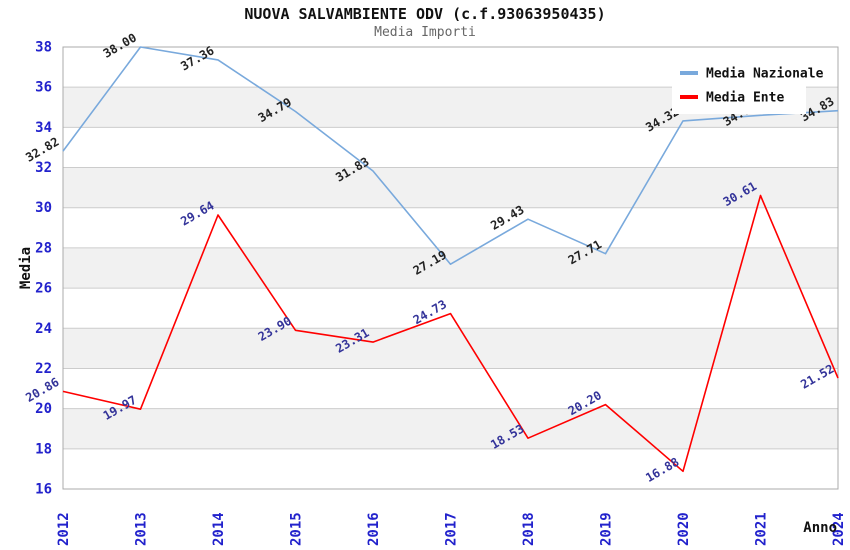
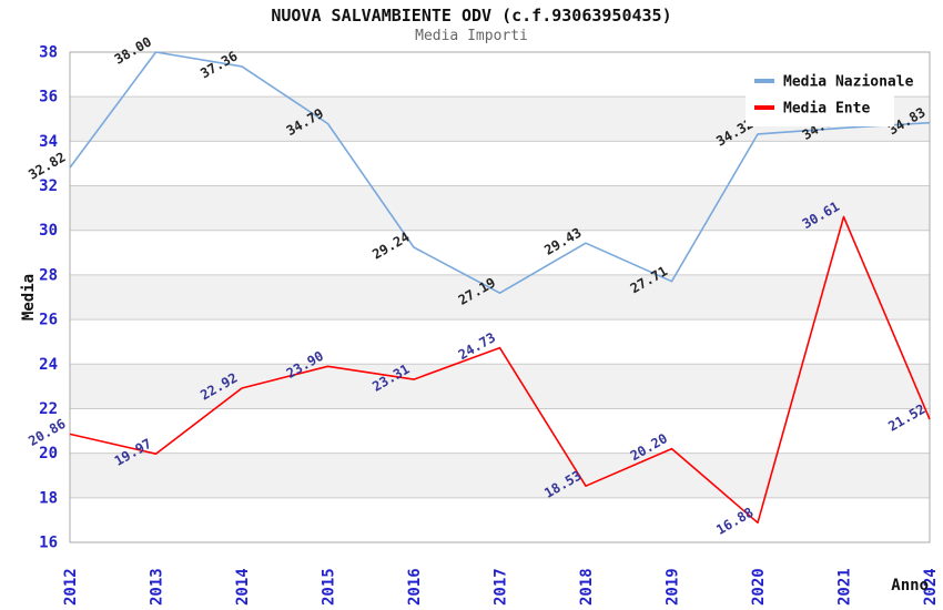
Media Ente/2014: 29.64 -> 22.92
Media Nazionale/2016: 31.83 -> 29.24
